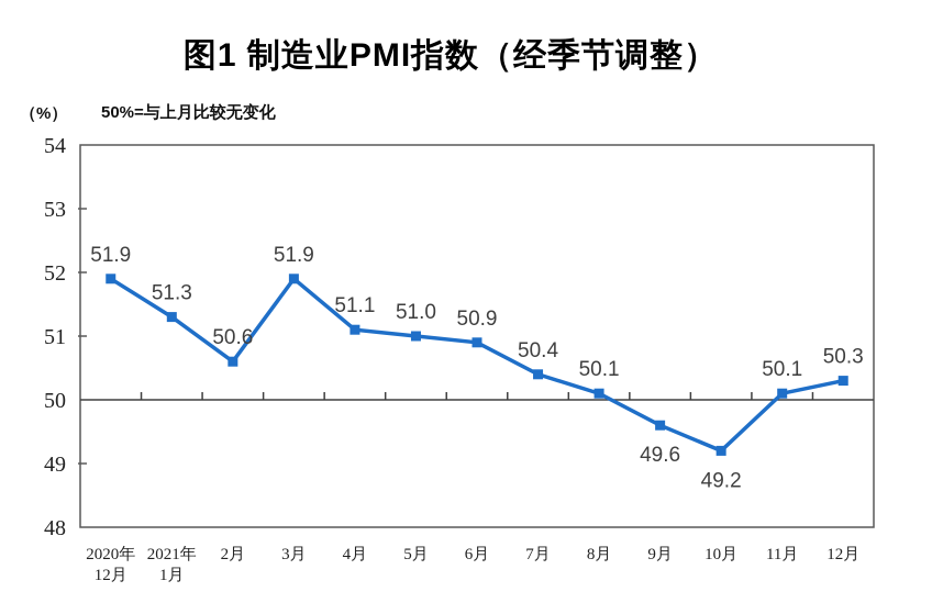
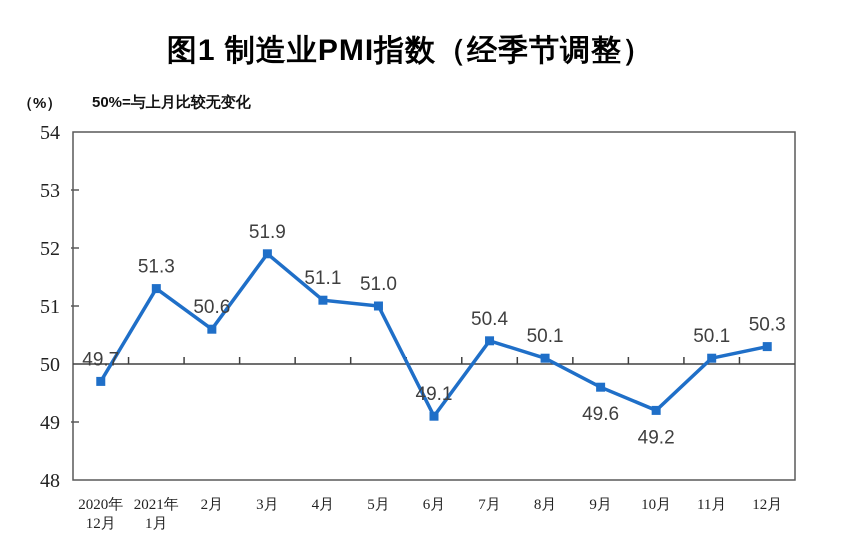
2020年 12月: 51.9 -> 49.7
6月: 50.9 -> 49.1
